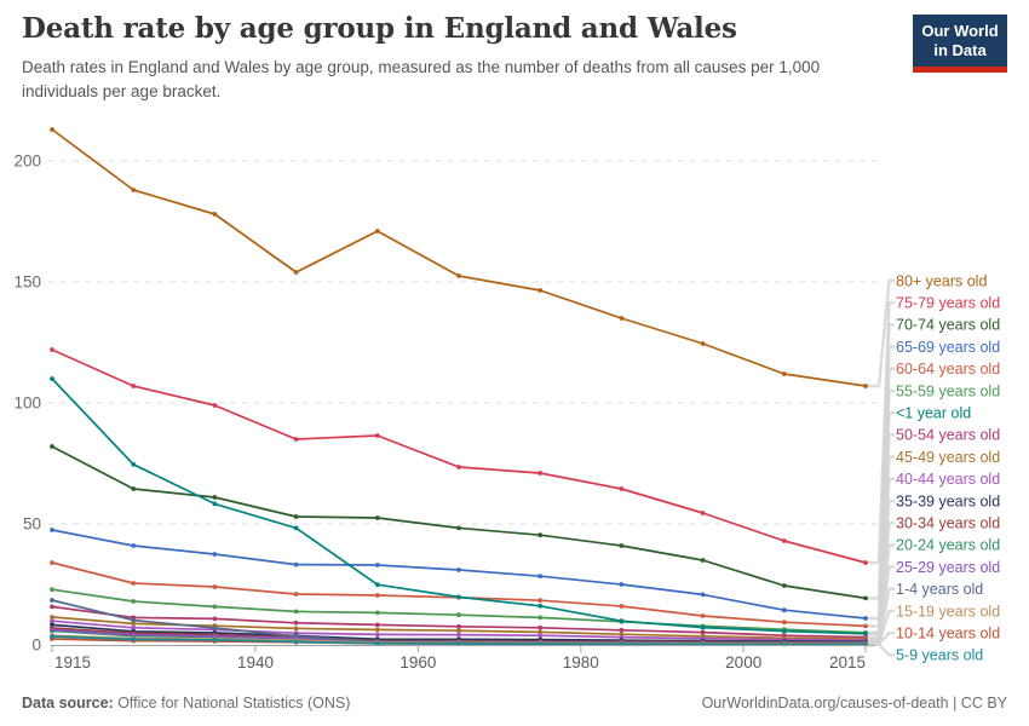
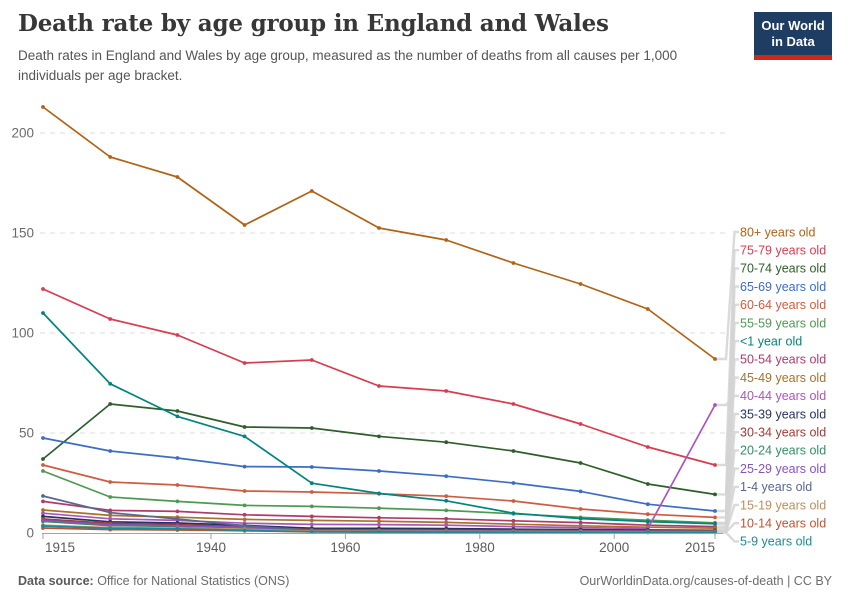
70-74 years old/1915: 82 -> 37
55-59 years old/1915: 23 -> 31
80+ years old/2015: 107 -> 87
40-44 years old/2015: 2 -> 64
